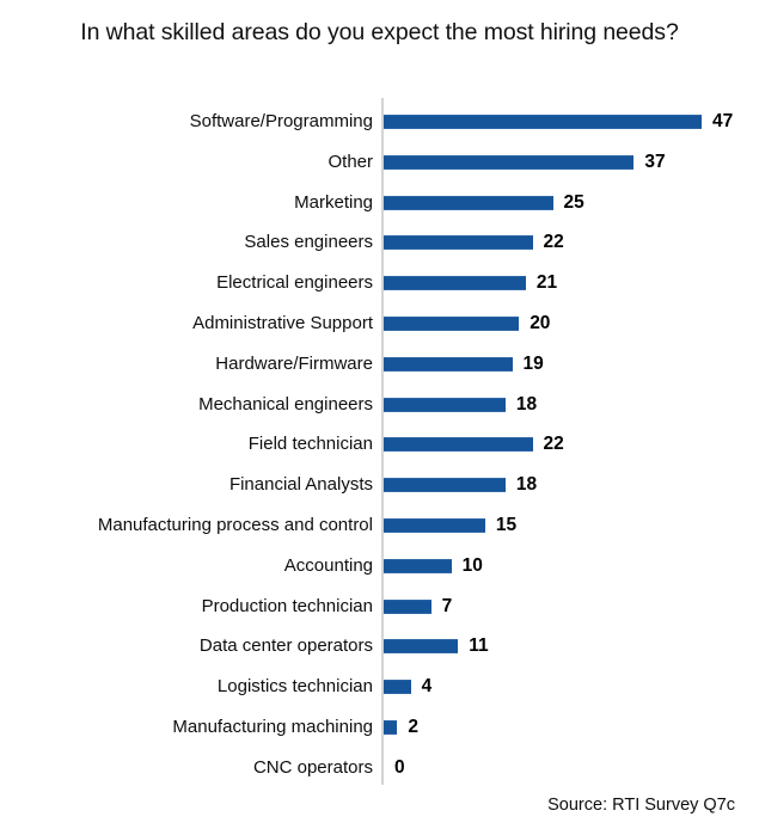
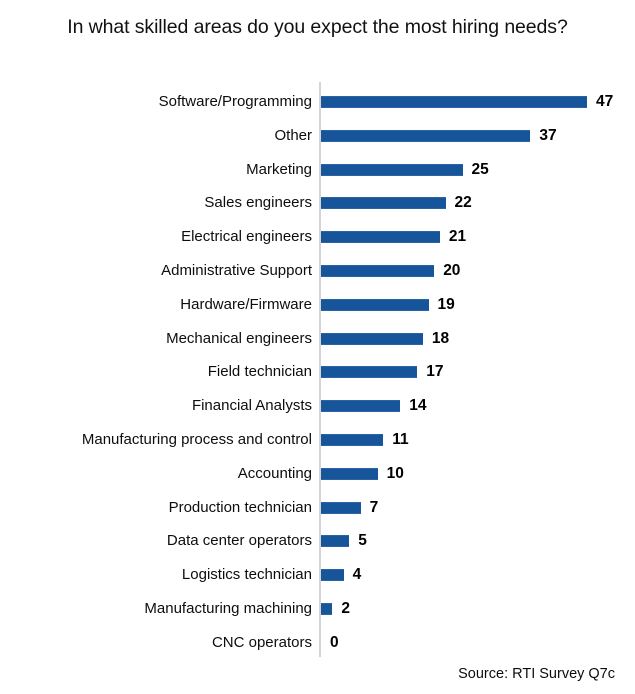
Field technician: 22 -> 17
Financial Analysts: 18 -> 14
Manufacturing process and control: 15 -> 11
Data center operators: 11 -> 5
